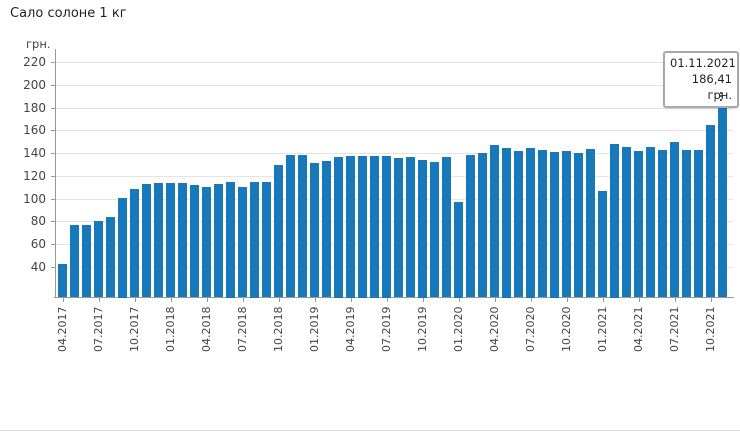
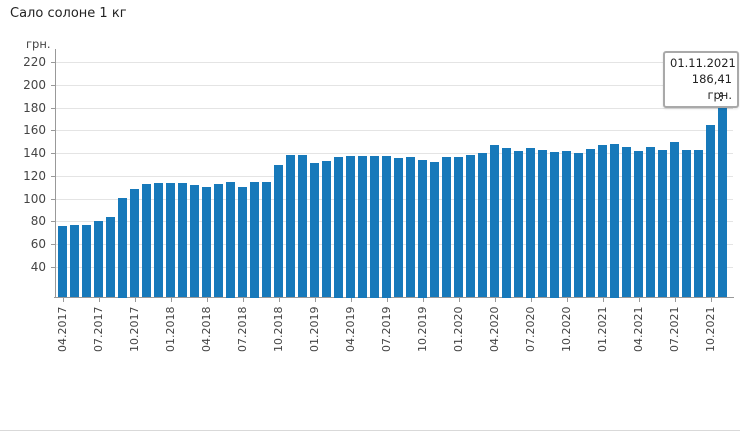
04.2017: 42 -> 76
01.2020: 97 -> 136
01.2021: 107 -> 147
